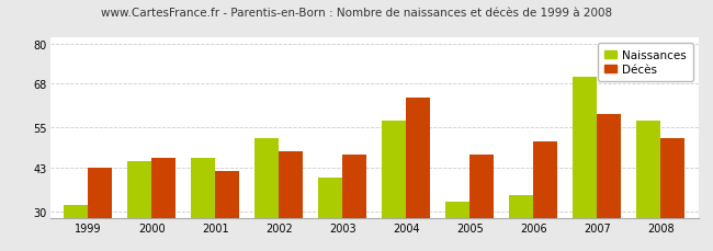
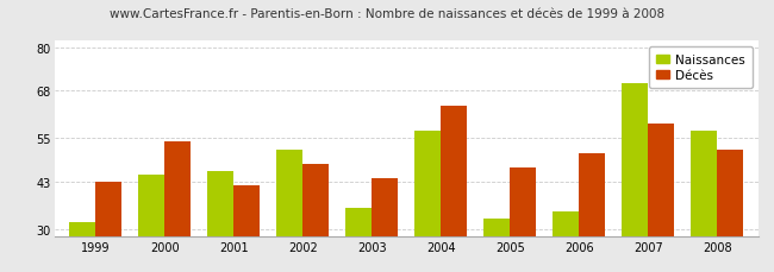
Décès/2000: 46 -> 54
Naissances/2003: 40 -> 36
Décès/2003: 47 -> 44
